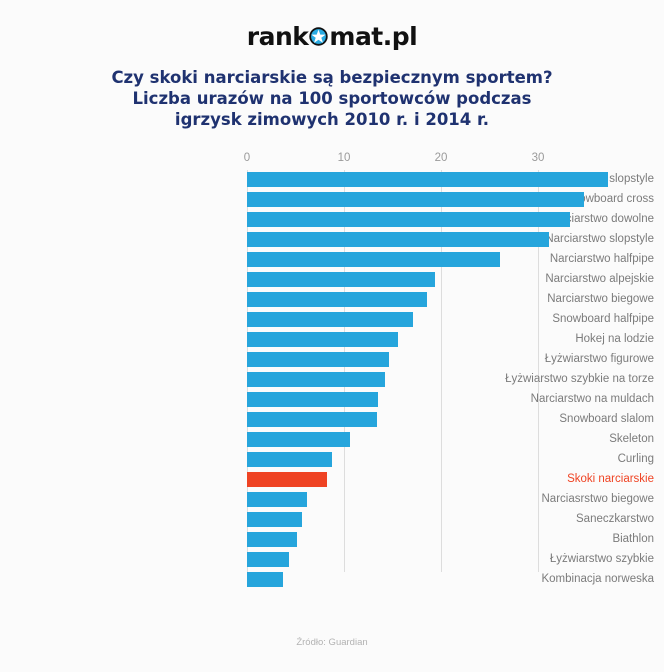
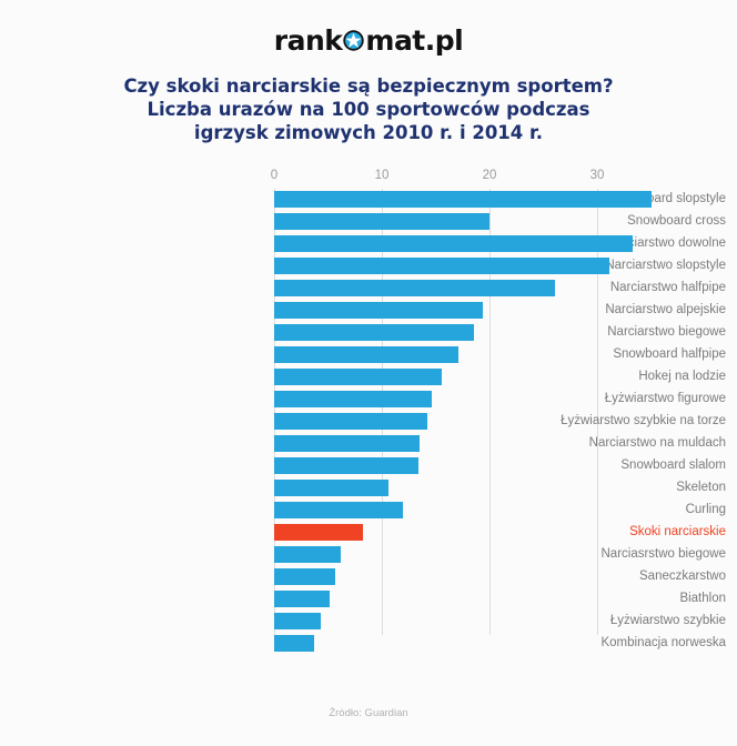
Snowboard slopstyle: 37 -> 35
Snowboard cross: 35 -> 20
Curling: 9 -> 12
